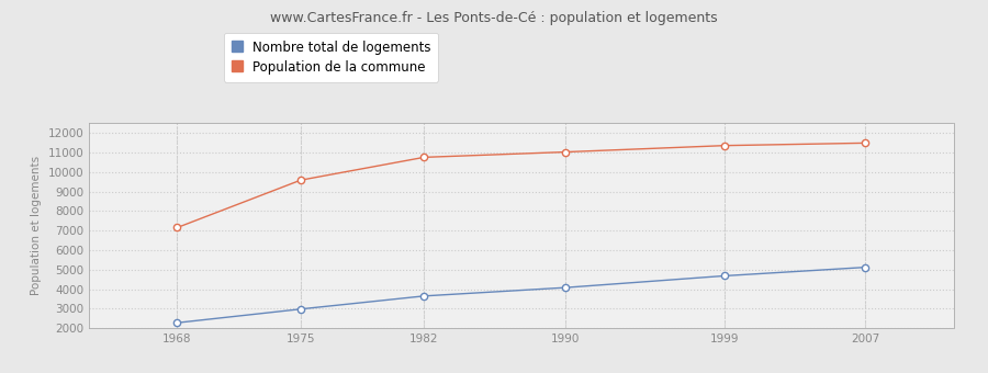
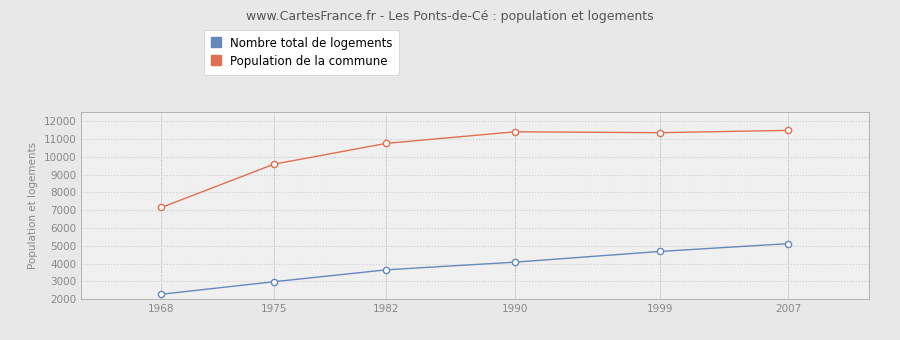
Population de la commune/1990: 11000 -> 11400
